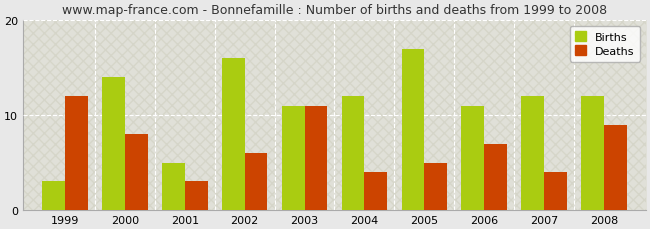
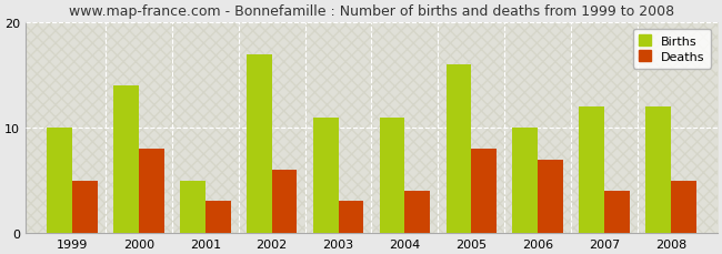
Births/1999: 3 -> 10
Deaths/1999: 12 -> 5
Births/2002: 16 -> 17
Deaths/2003: 11 -> 3
Births/2004: 12 -> 11
Births/2005: 17 -> 16
Deaths/2005: 5 -> 8
Births/2006: 11 -> 10
Deaths/2008: 9 -> 5
